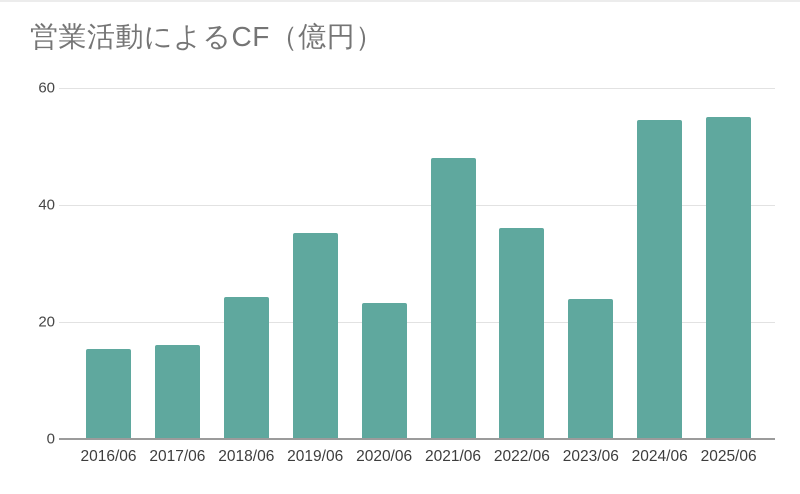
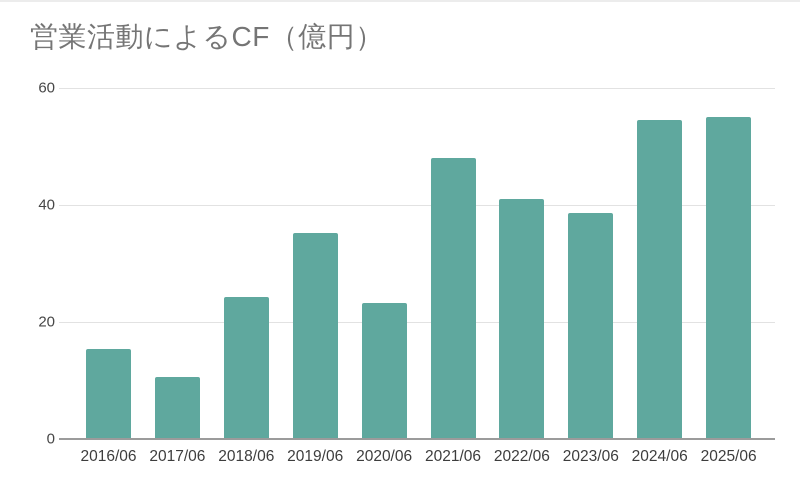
2017/06: 16 -> 11
2022/06: 36 -> 41
2023/06: 24 -> 39
